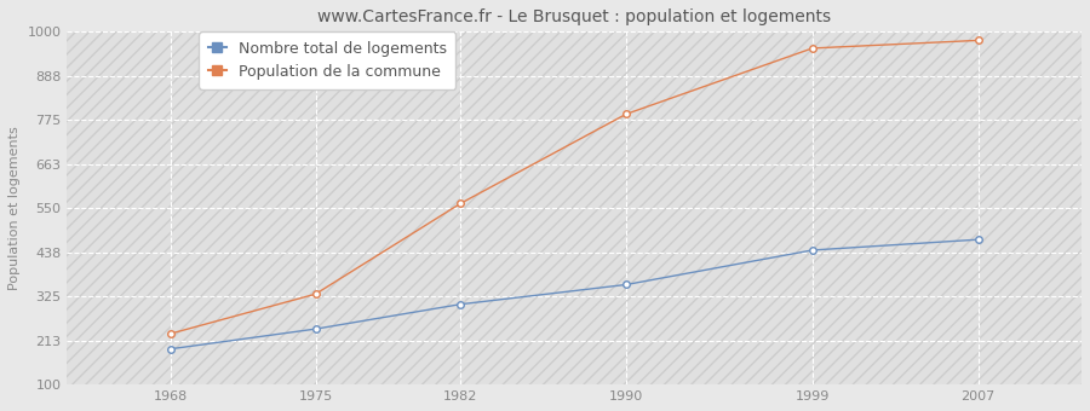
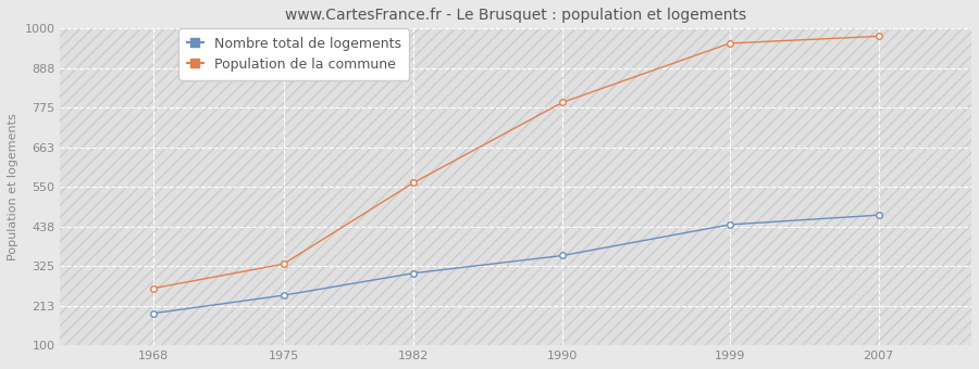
Population de la commune/1968: 230 -> 262
